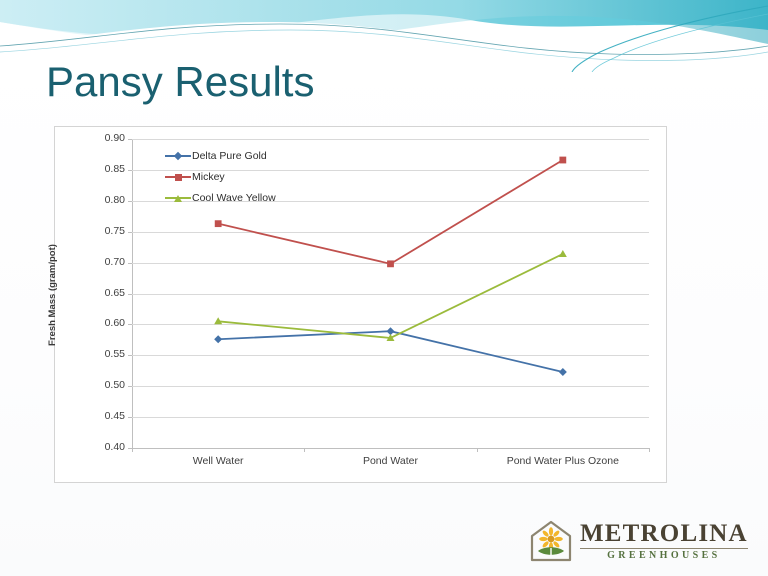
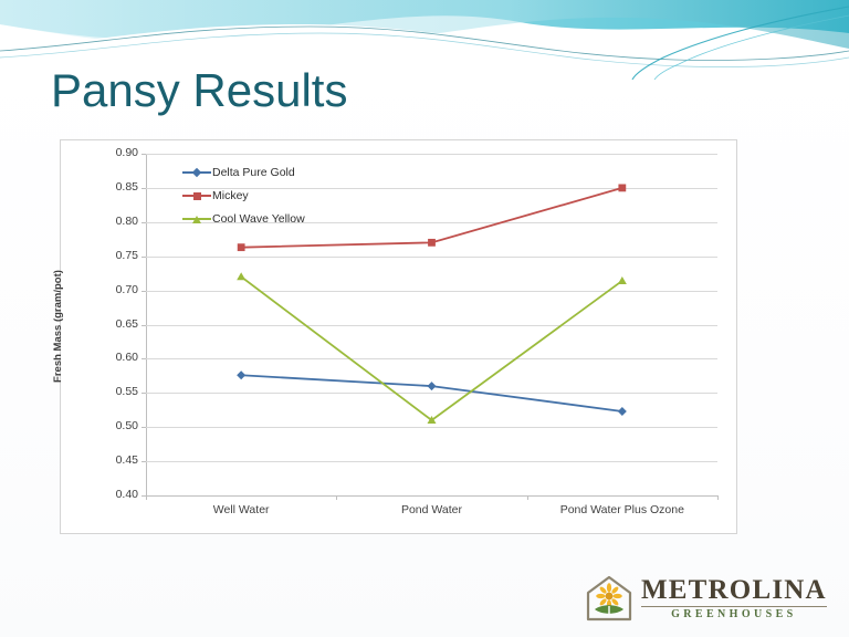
Cool Wave Yellow/Well Water: 0.60 -> 0.72
Delta Pure Gold/Pond Water: 0.59 -> 0.56
Mickey/Pond Water: 0.70 -> 0.77
Cool Wave Yellow/Pond Water: 0.58 -> 0.51
Mickey/Pond Water Plus Ozone: 0.87 -> 0.85
